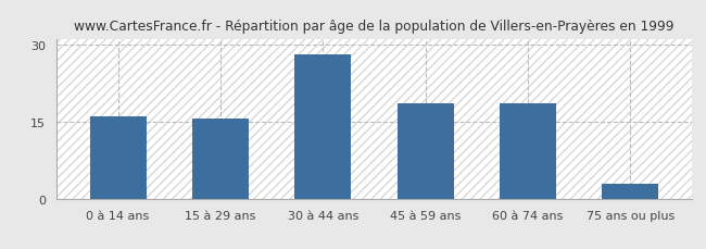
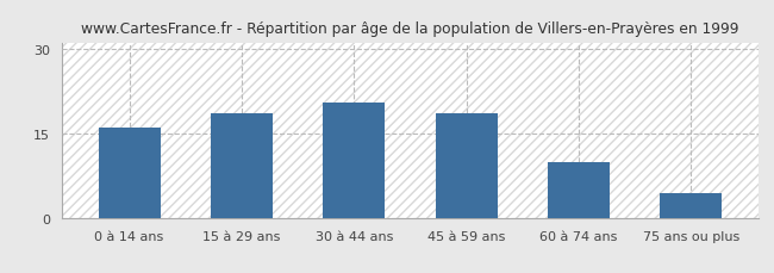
15 à 29 ans: 15.5 -> 18.5
30 à 44 ans: 28.0 -> 20.5
60 à 74 ans: 18.5 -> 10.0
75 ans ou plus: 3.0 -> 4.5
